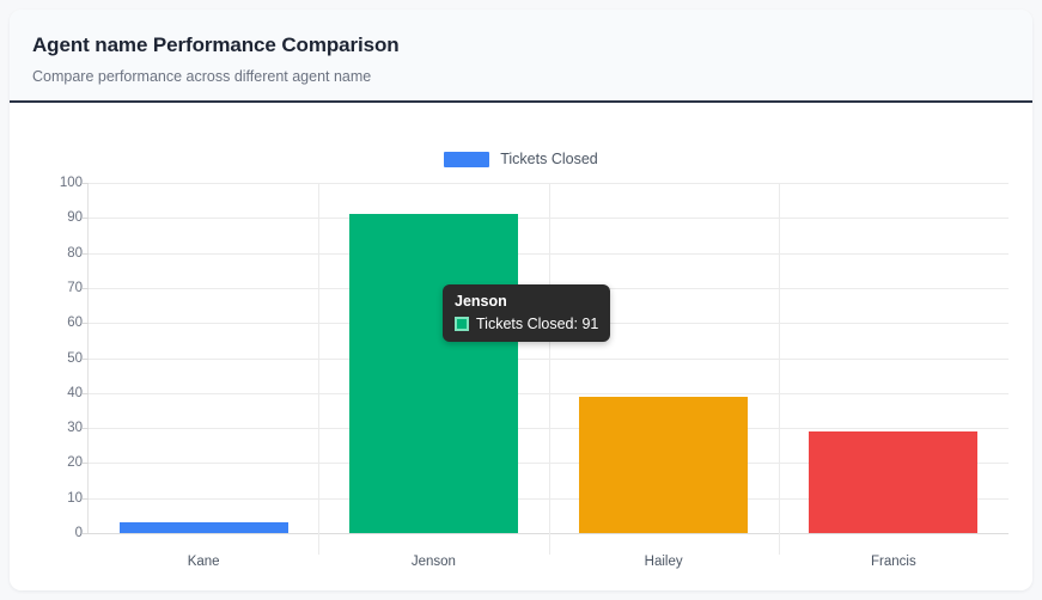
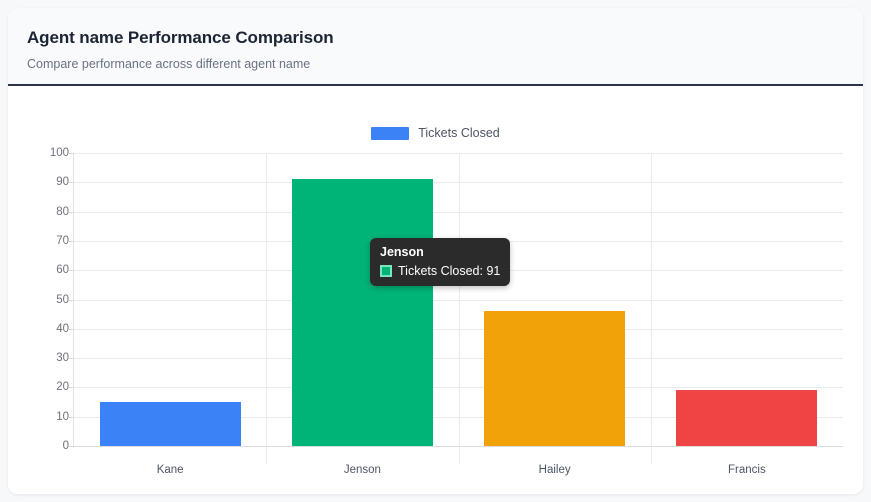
Kane: 3 -> 15
Hailey: 39 -> 46
Francis: 29 -> 19
